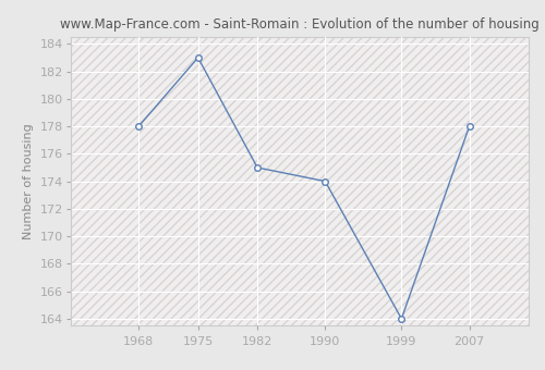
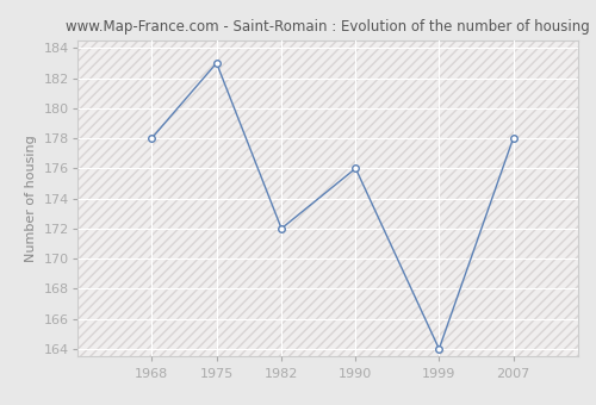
1982: 175 -> 172
1990: 174 -> 176
